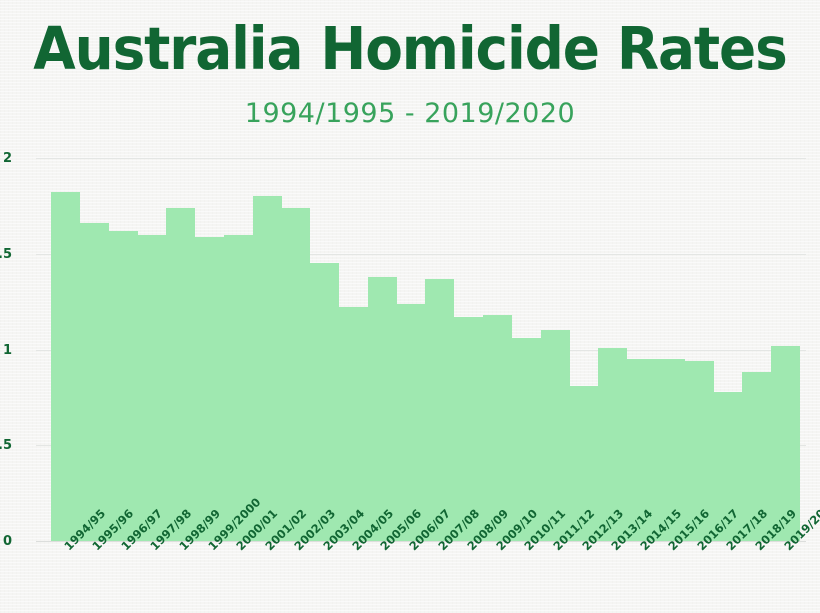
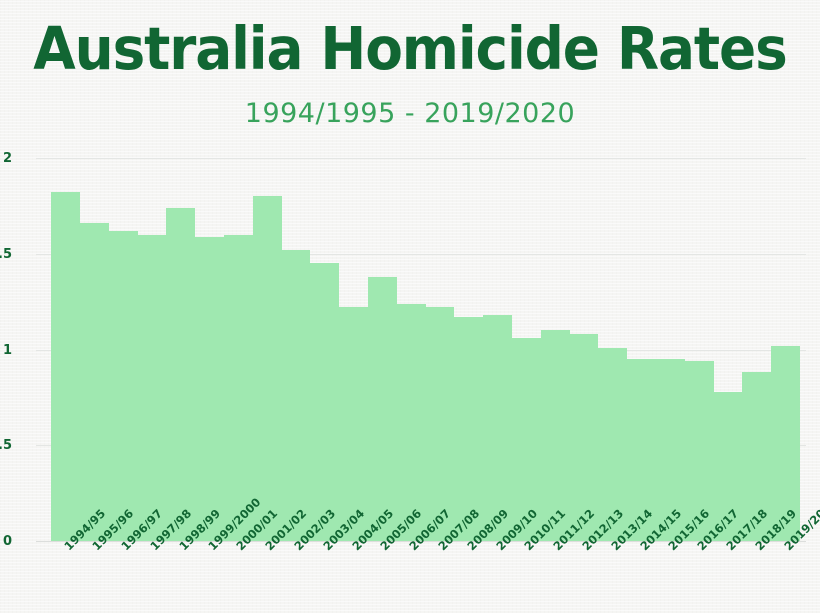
2002/03: 1.74 -> 1.52
2007/08: 1.37 -> 1.22
2012/13: 0.81 -> 1.08
